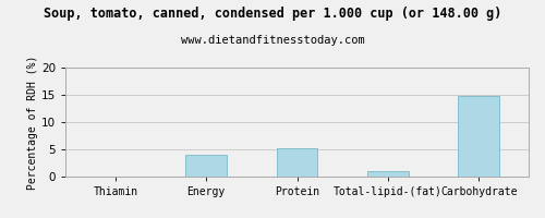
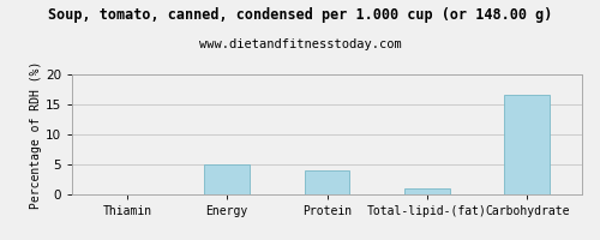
Energy: 4.0 -> 5.0
Protein: 5.2 -> 4.0
Carbohydrate: 14.8 -> 16.7
